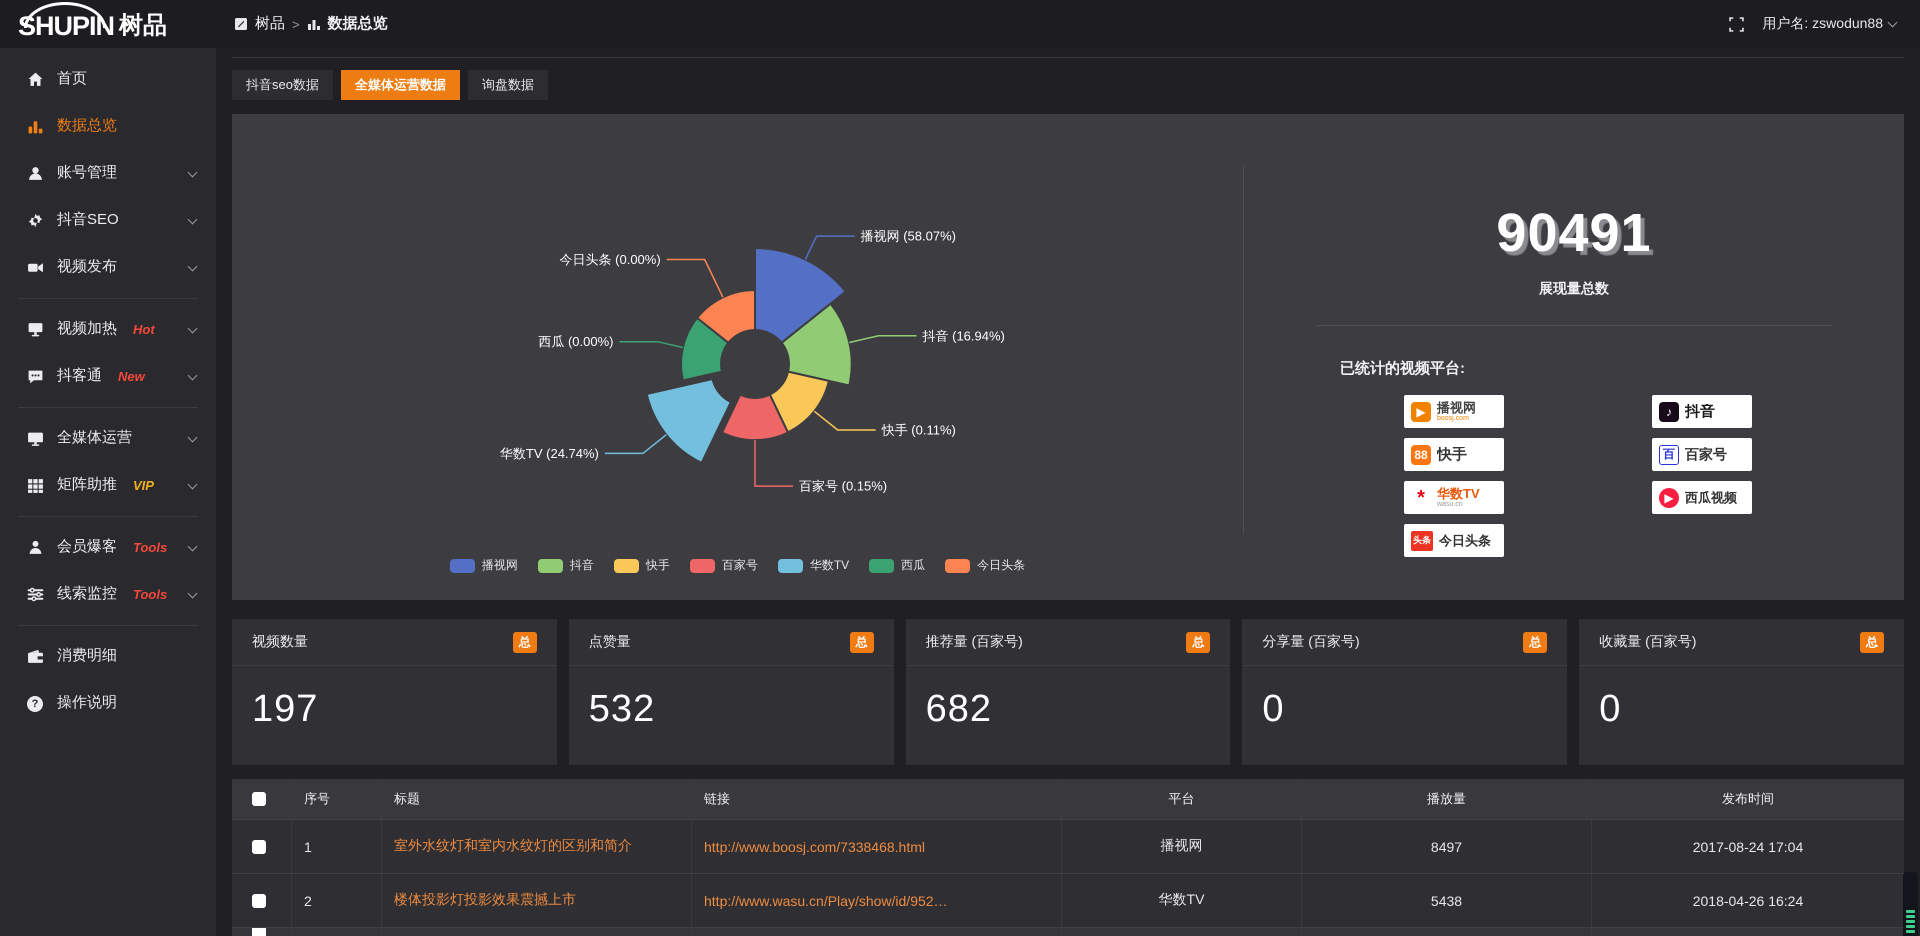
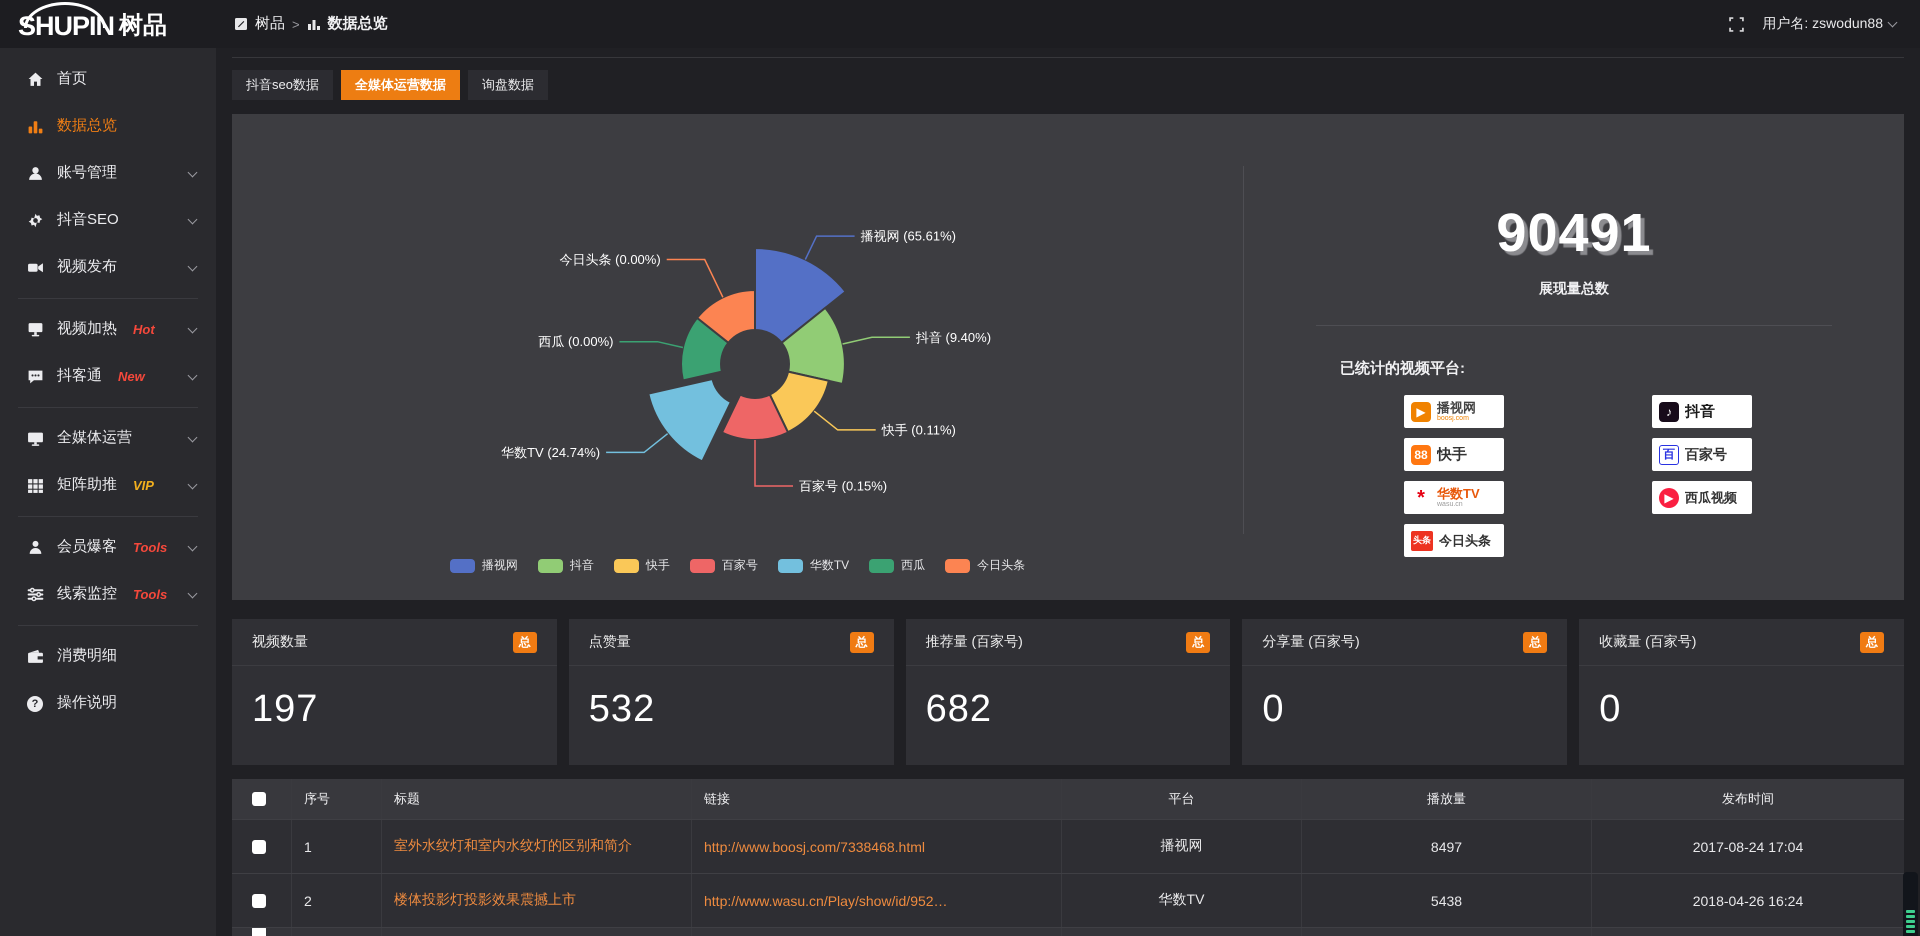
播视网: 58.07% -> 65.61%
抖音: 16.94% -> 9.40%
